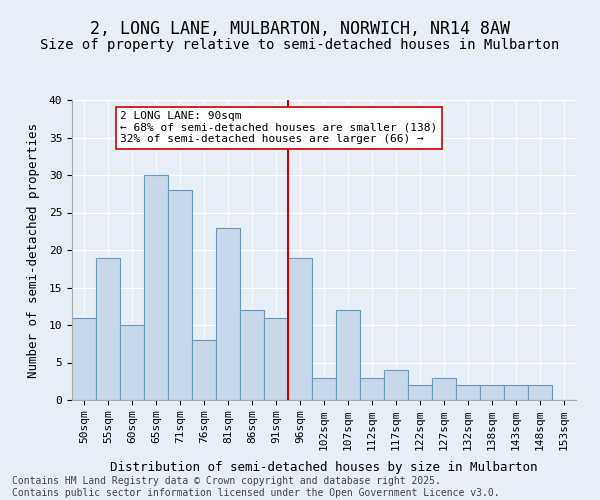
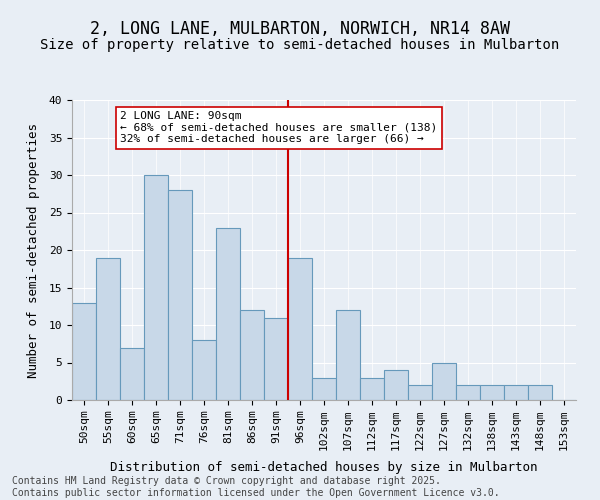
50sqm: 11 -> 13
60sqm: 10 -> 7
127sqm: 3 -> 5
